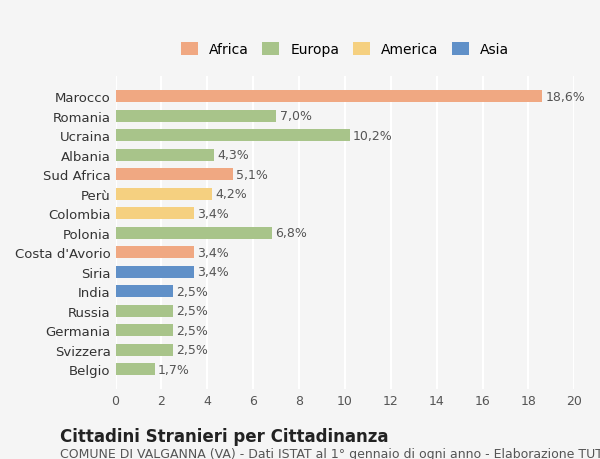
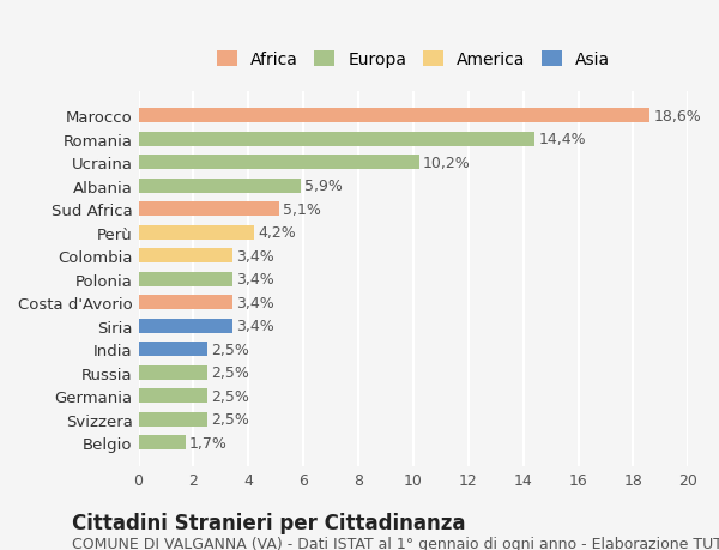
Romania: 7,0% -> 14,4%
Albania: 4,3% -> 5,9%
Polonia: 6,8% -> 3,4%
